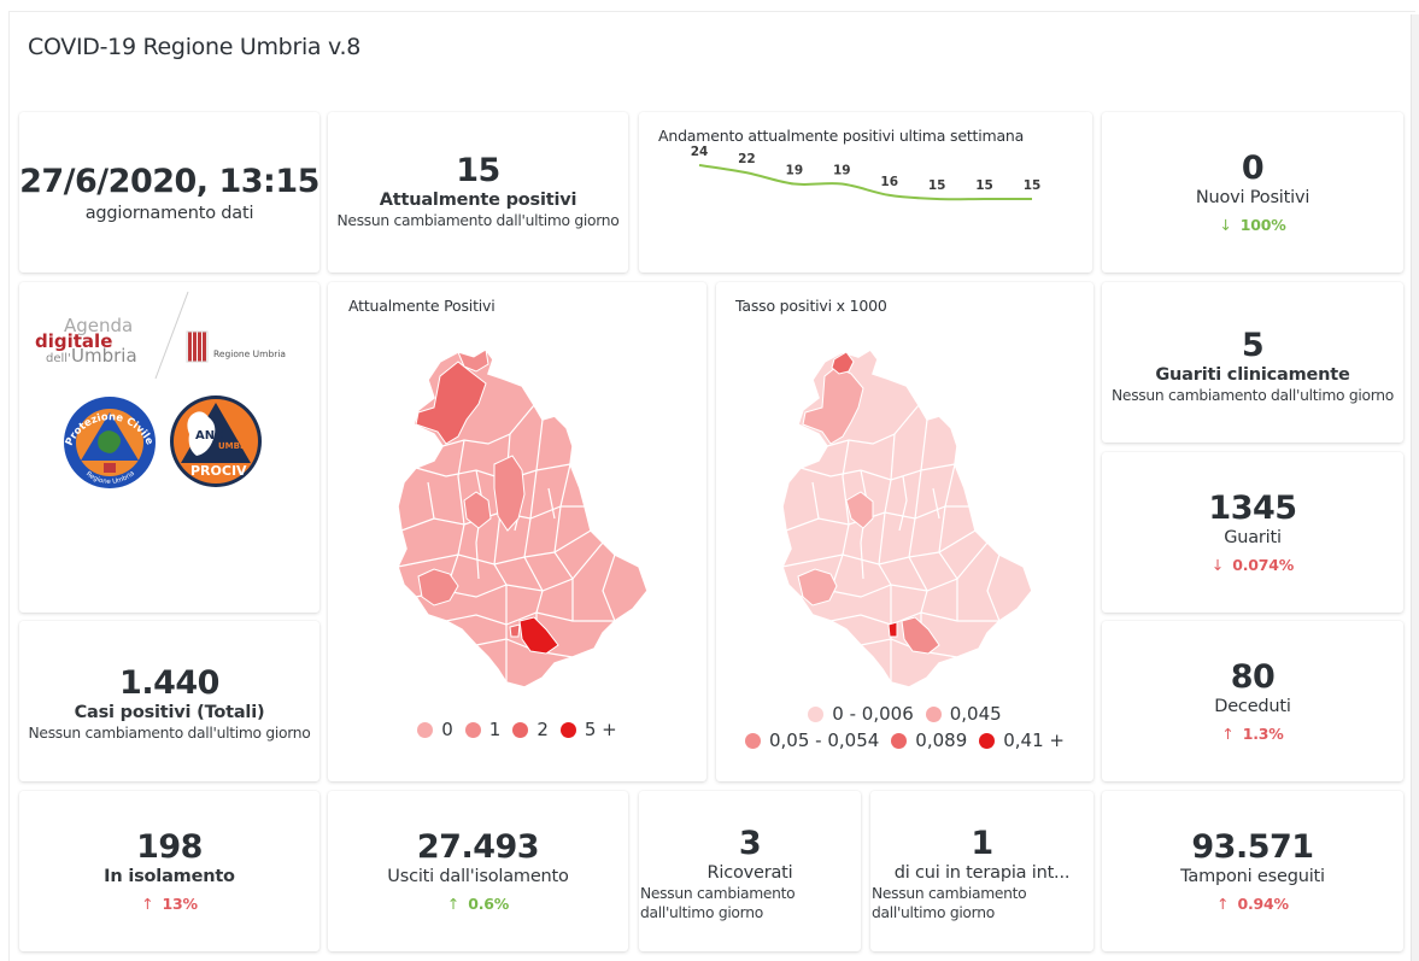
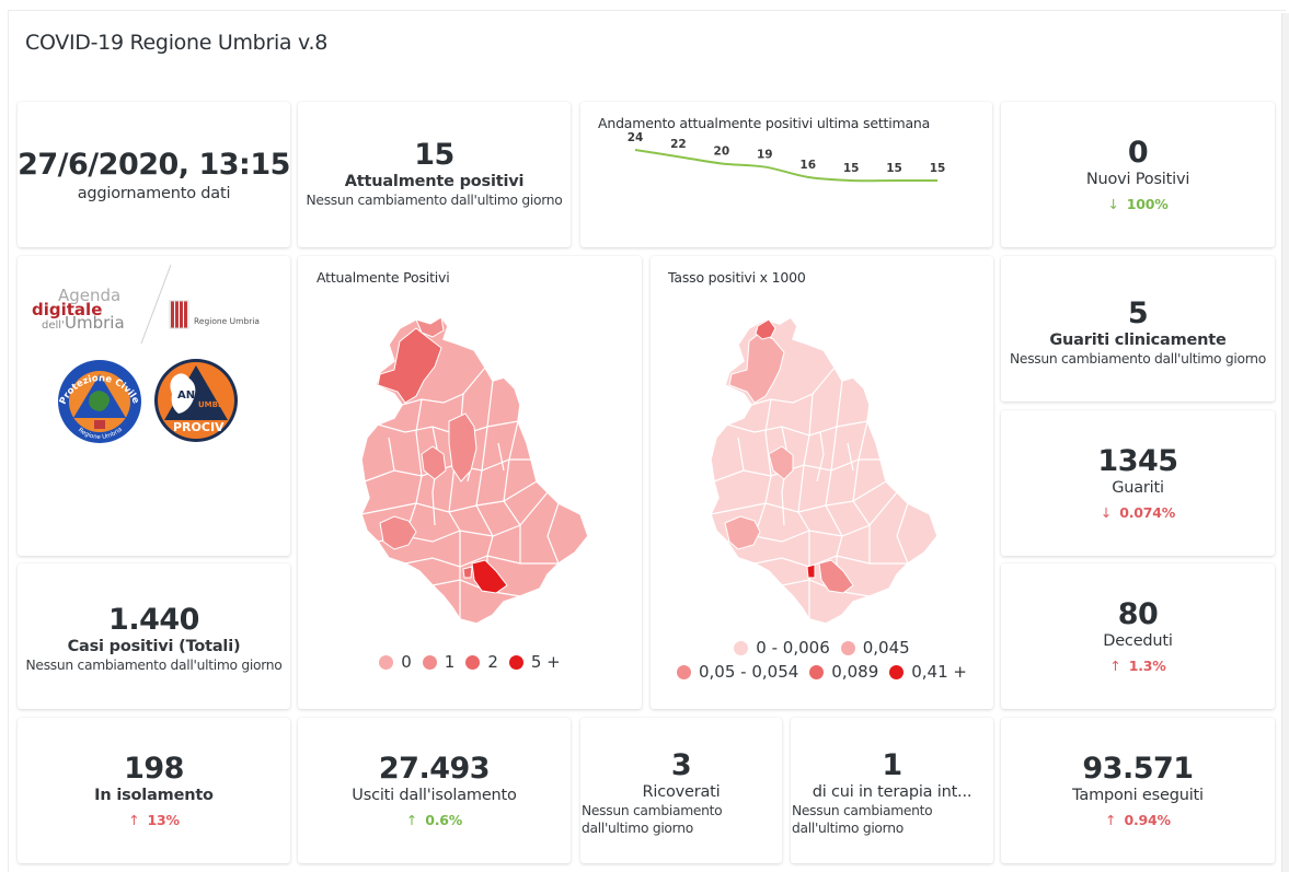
3: 19 -> 20
